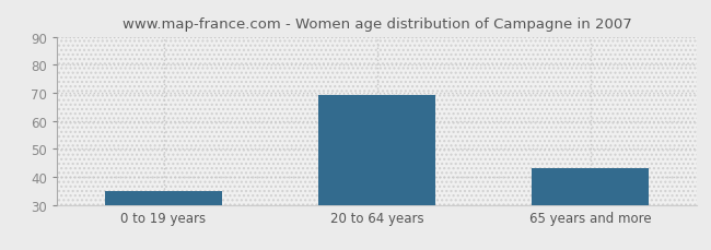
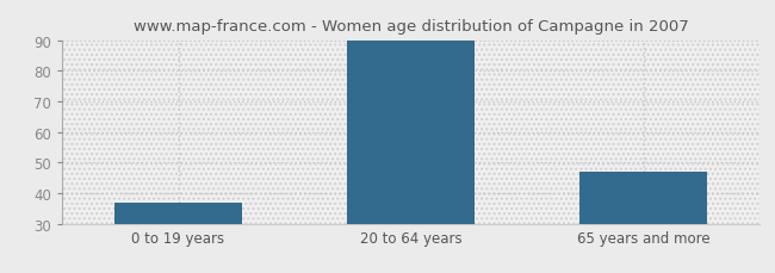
0 to 19 years: 35 -> 37
20 to 64 years: 69 -> 90
65 years and more: 43 -> 47
